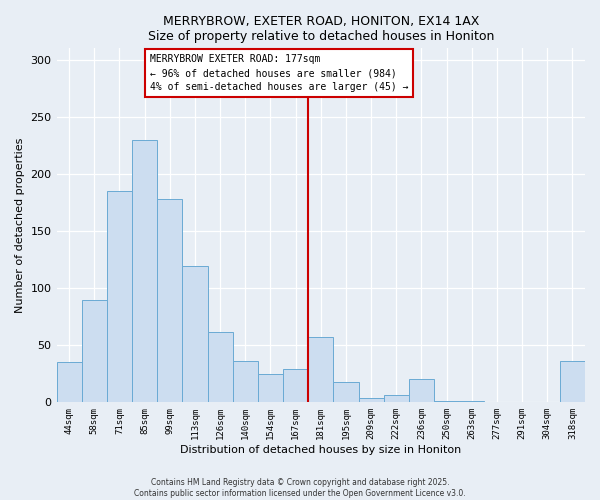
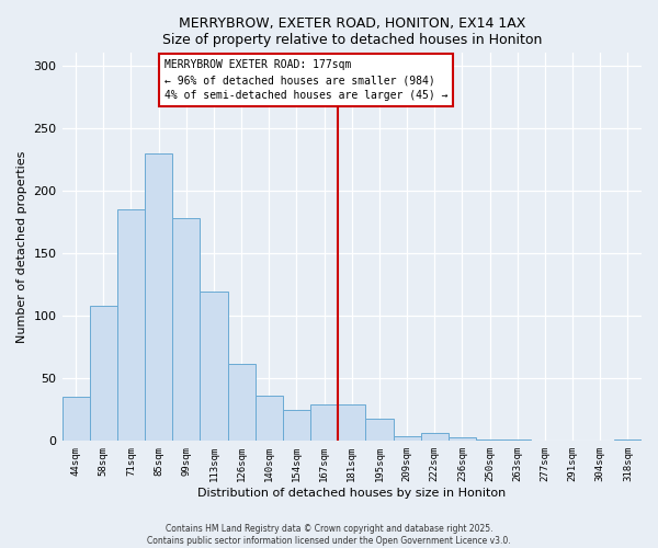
58sqm: 90 -> 108
181sqm: 57 -> 29
236sqm: 20 -> 3
318sqm: 36 -> 1
